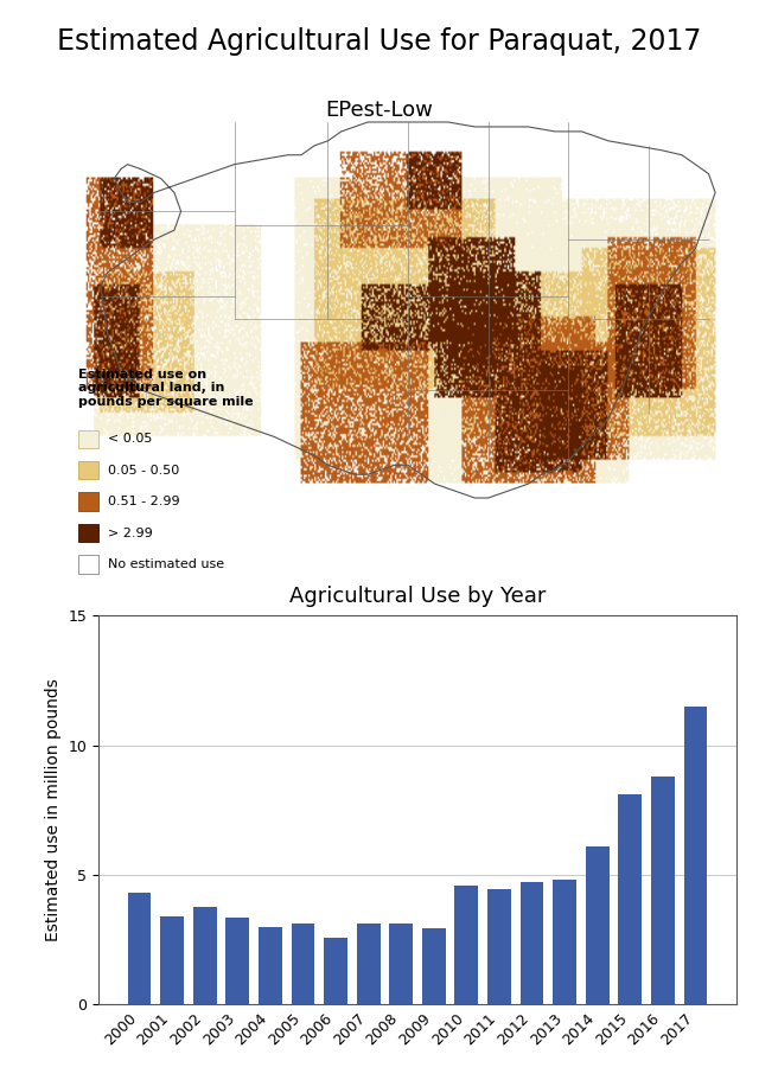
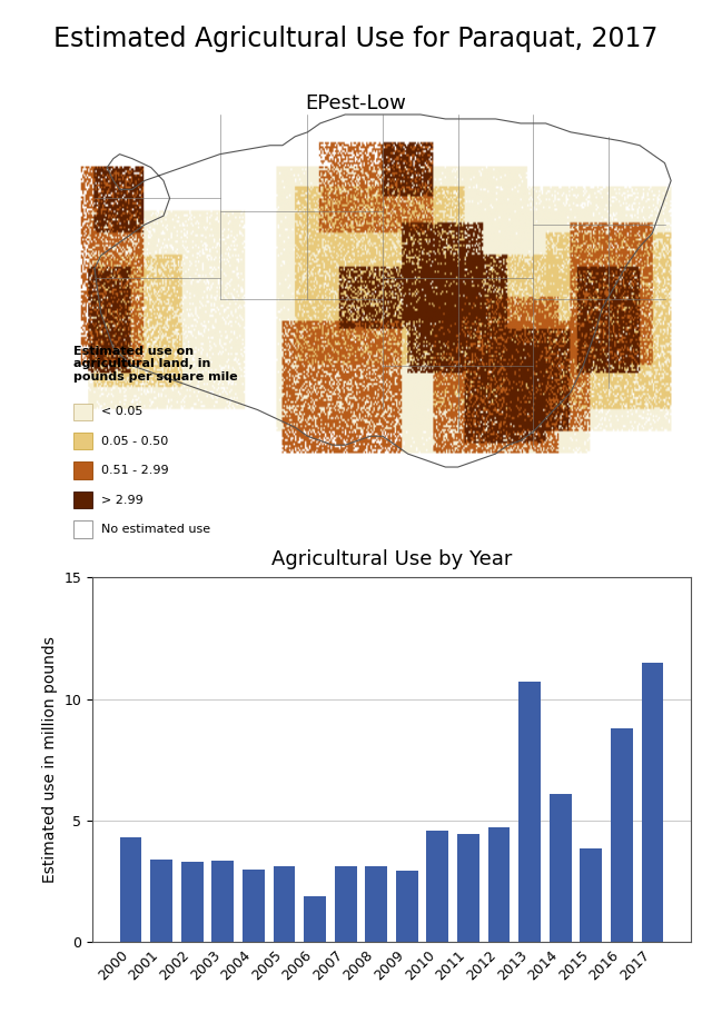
Agricultural Use by Year/2002: 3.75 -> 3.30
Agricultural Use by Year/2006: 2.55 -> 1.90
Agricultural Use by Year/2013: 4.80 -> 10.70
Agricultural Use by Year/2015: 8.10 -> 3.85
